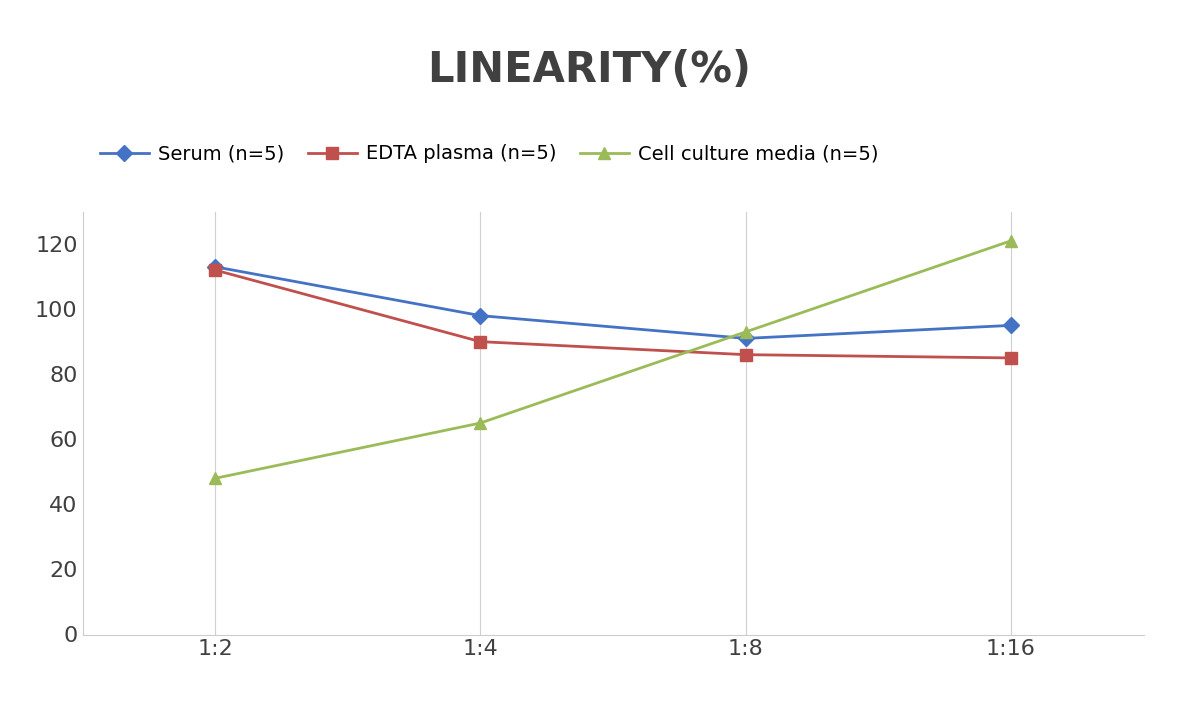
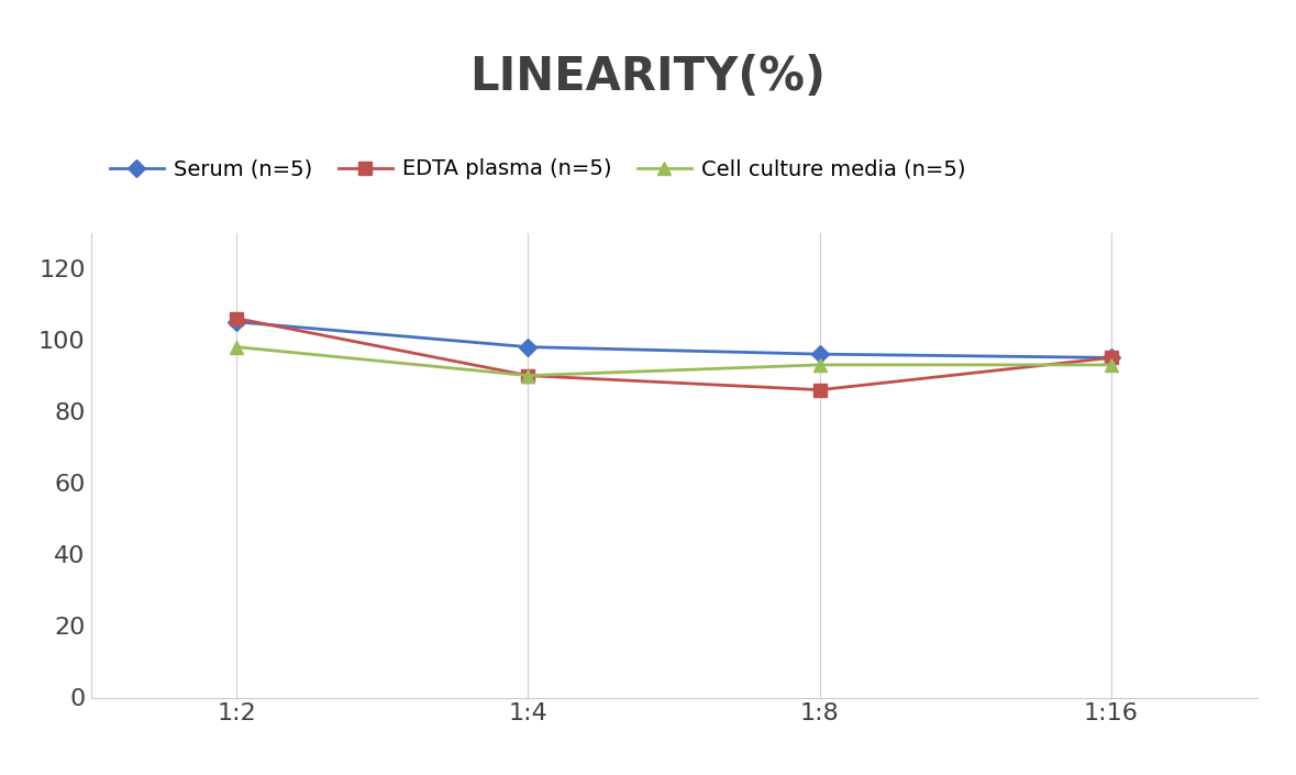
Serum (n=5)/1:2: 113 -> 105
EDTA plasma (n=5)/1:2: 112 -> 106
Cell culture media (n=5)/1:2: 48 -> 98
Cell culture media (n=5)/1:4: 65 -> 90
Serum (n=5)/1:8: 91 -> 96
EDTA plasma (n=5)/1:16: 85 -> 95
Cell culture media (n=5)/1:16: 121 -> 93
